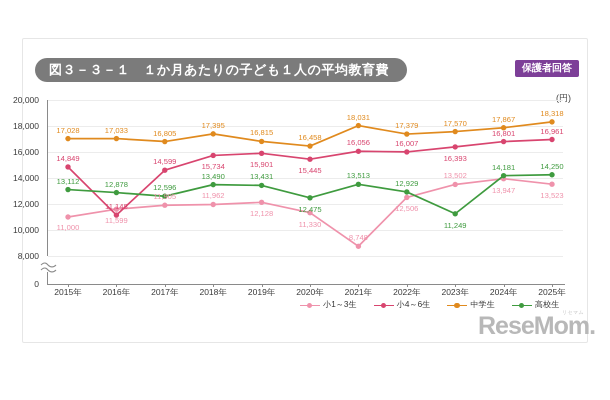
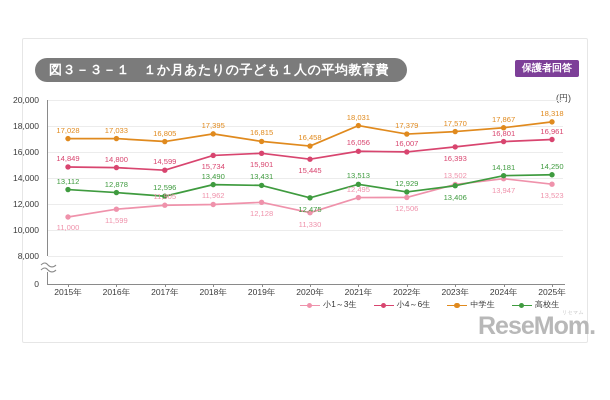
小4～6生/2016年: 11,148 -> 14,800
小1～3生/2021年: 8,748 -> 12,495
高校生/2023年: 11,249 -> 13,406
